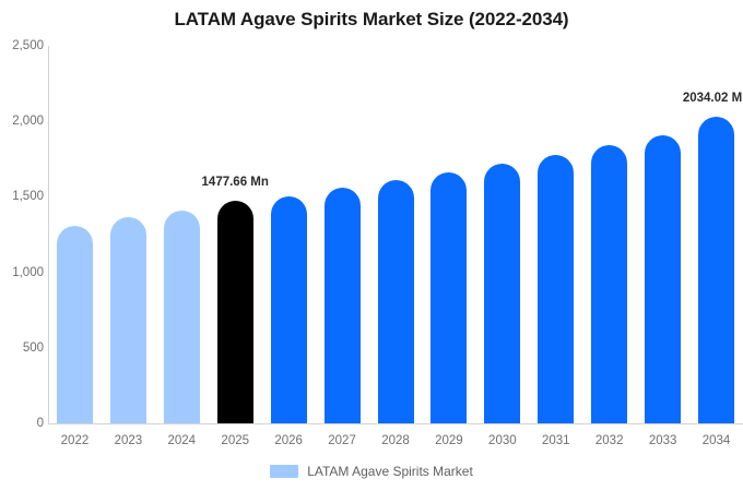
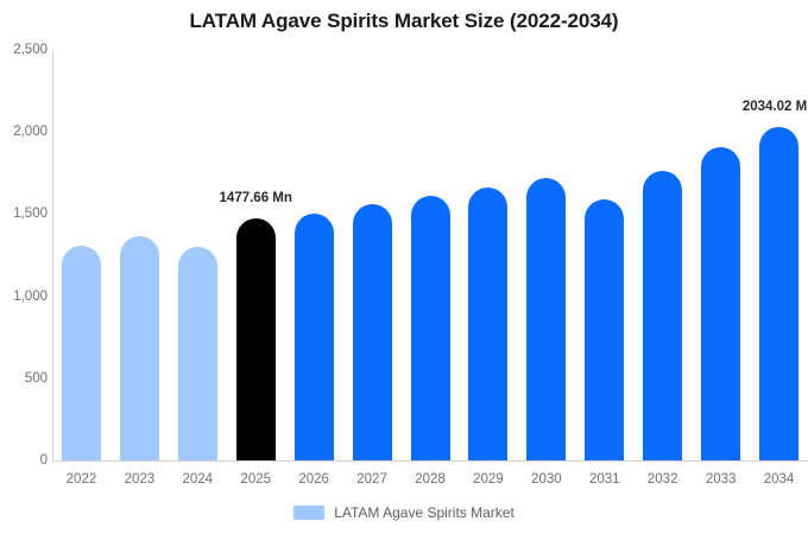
2024: 1410 -> 1300
2031: 1780 -> 1590
2032: 1840 -> 1760
